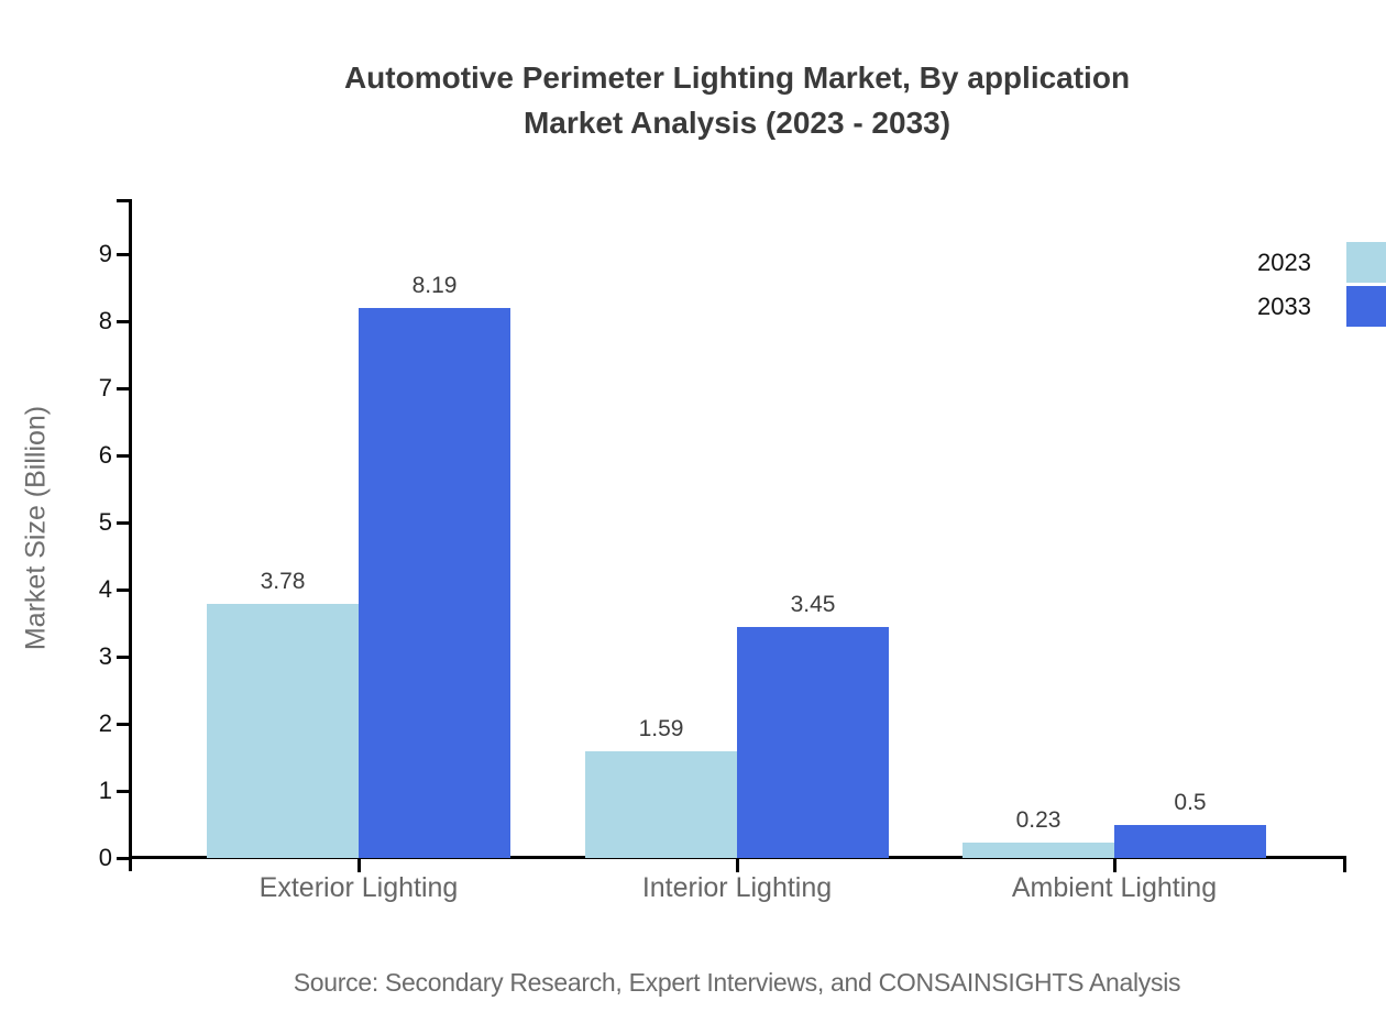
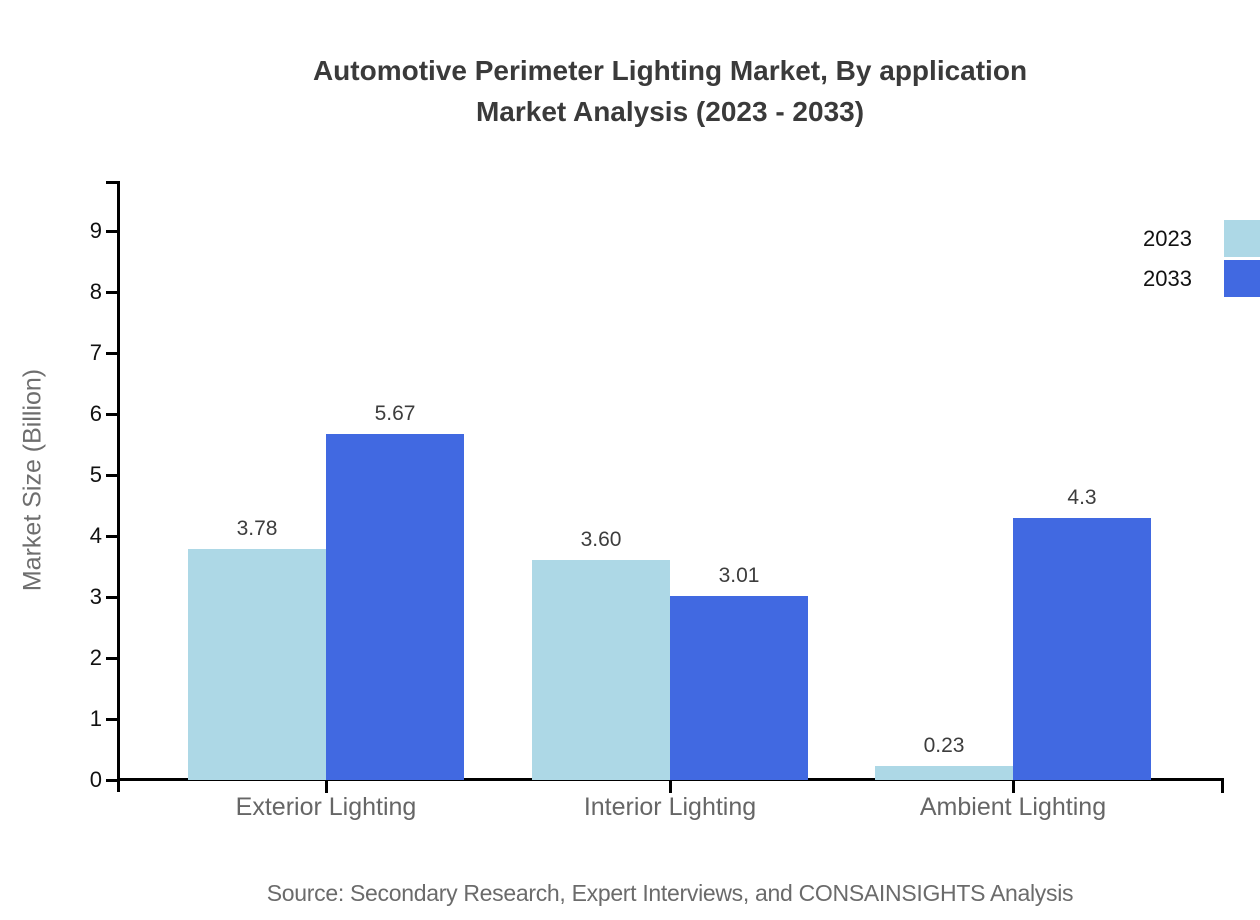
2033/Exterior Lighting: 8.19 -> 5.67
2023/Interior Lighting: 1.59 -> 3.60
2033/Interior Lighting: 3.45 -> 3.01
2033/Ambient Lighting: 0.5 -> 4.3
